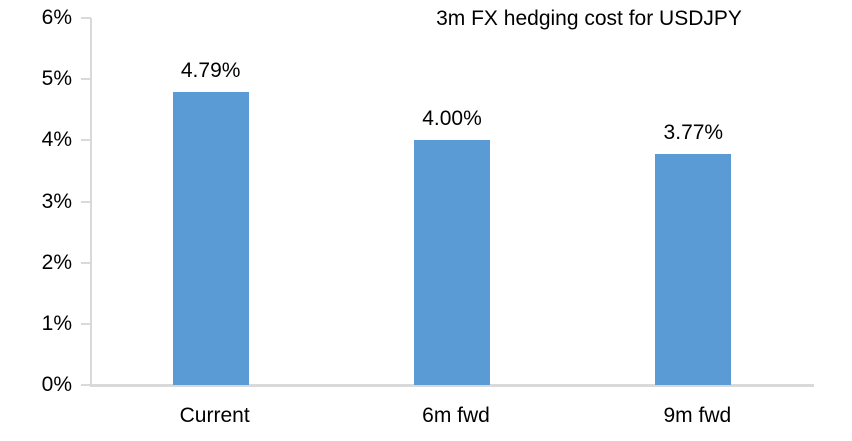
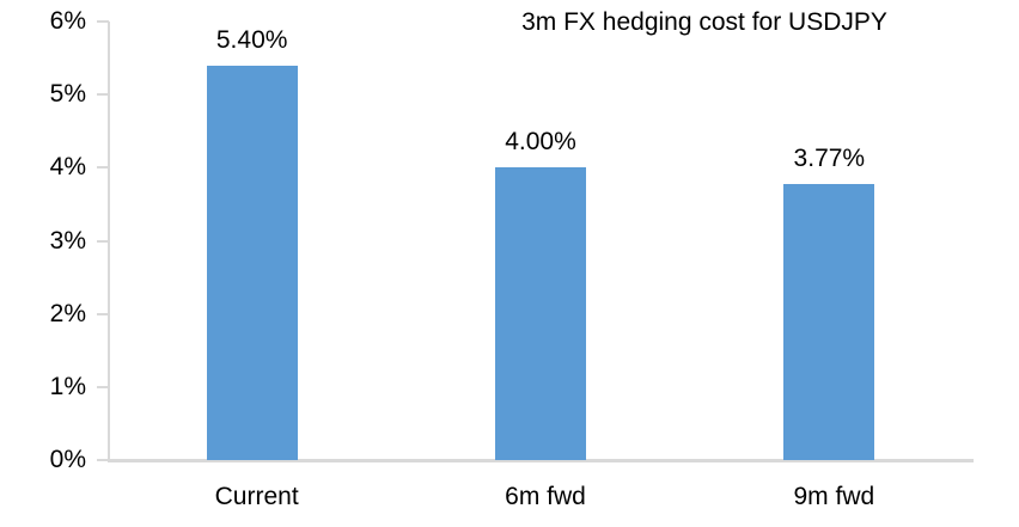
Current: 4.79% -> 5.40%
